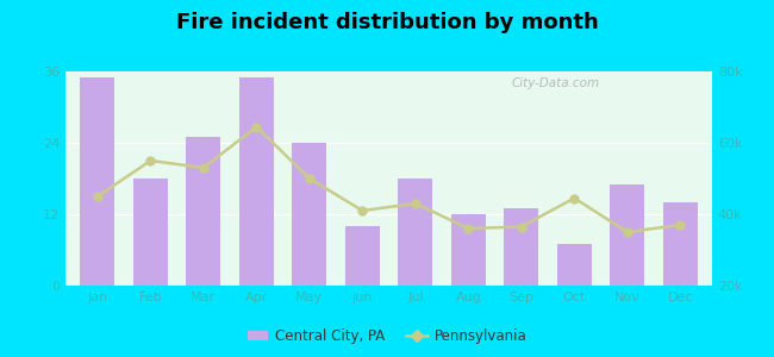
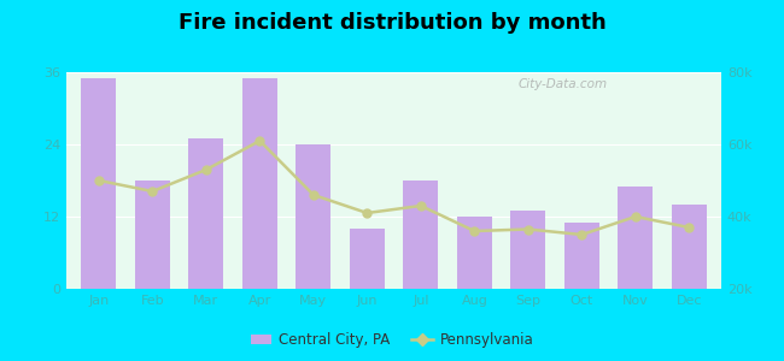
Pennsylvania/Jan: 45.0k -> 50.0k
Pennsylvania/Feb: 55.0k -> 47.0k
Pennsylvania/Apr: 64.5k -> 61.0k
Pennsylvania/May: 50.0k -> 46.0k
Central City, PA/Oct: 7 -> 11
Pennsylvania/Oct: 44.5k -> 35.0k
Pennsylvania/Nov: 35.0k -> 40.0k
